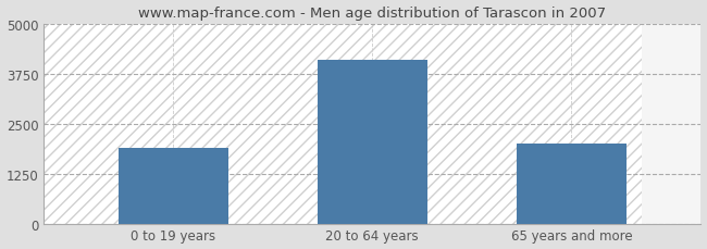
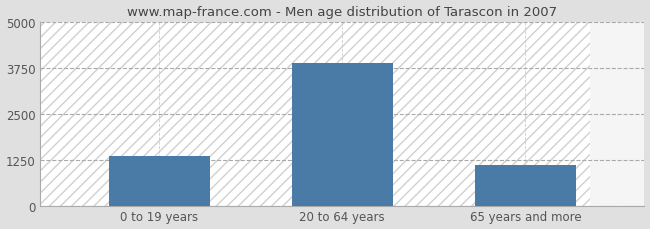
0 to 19 years: 1900 -> 1340
20 to 64 years: 4100 -> 3860
65 years and more: 2000 -> 1100
